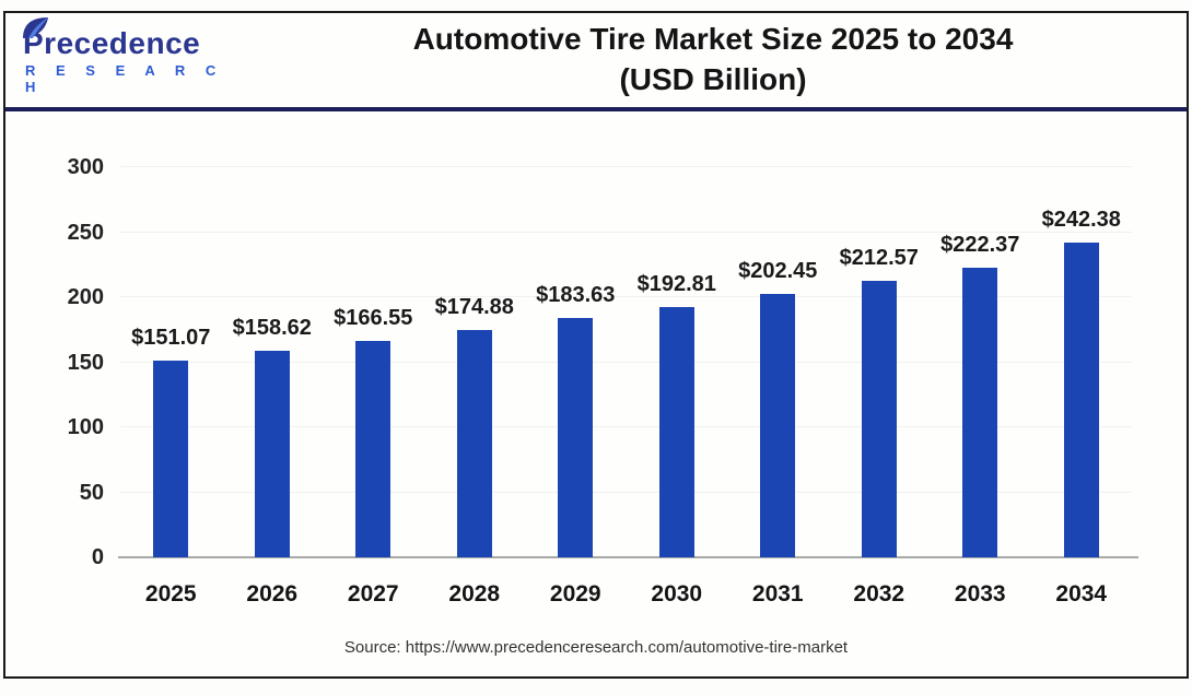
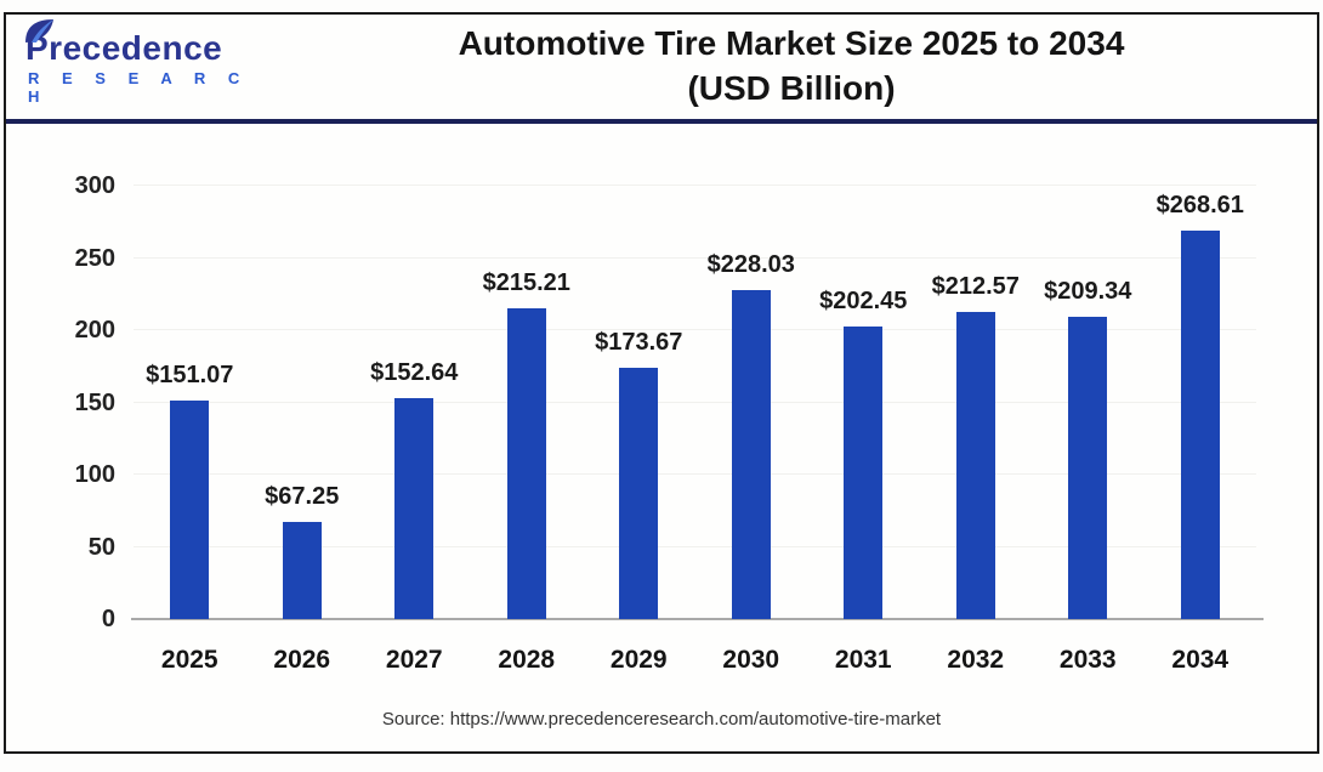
2026: $158.62 -> $67.25
2027: $166.55 -> $152.64
2028: $174.88 -> $215.21
2029: $183.63 -> $173.67
2030: $192.81 -> $228.03
2033: $222.37 -> $209.34
2034: $242.38 -> $268.61
